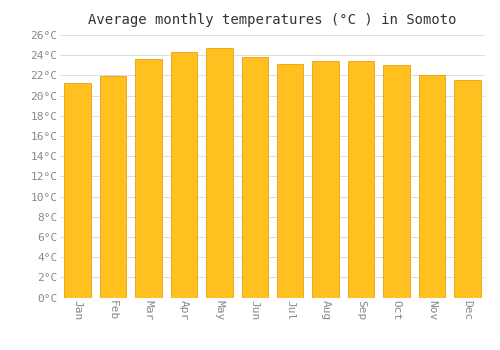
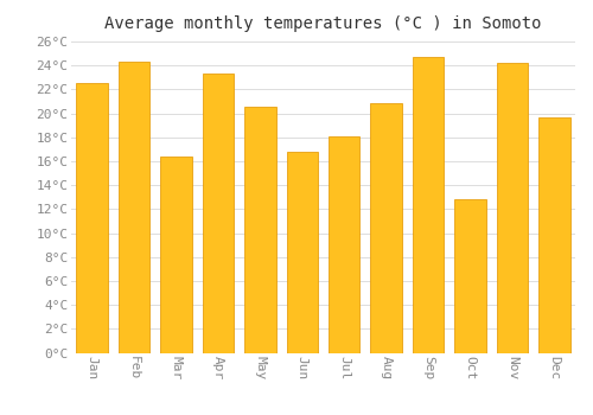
Jan: 21.2°C -> 22.5°C
Feb: 21.9°C -> 24.3°C
Mar: 23.6°C -> 16.4°C
Apr: 24.3°C -> 23.3°C
May: 24.7°C -> 20.6°C
Jun: 23.8°C -> 16.8°C
Jul: 23.1°C -> 18.1°C
Aug: 23.4°C -> 20.8°C
Sep: 23.4°C -> 24.7°C
Oct: 23.0°C -> 12.8°C
Nov: 22.0°C -> 24.2°C
Dec: 21.5°C -> 19.7°C
